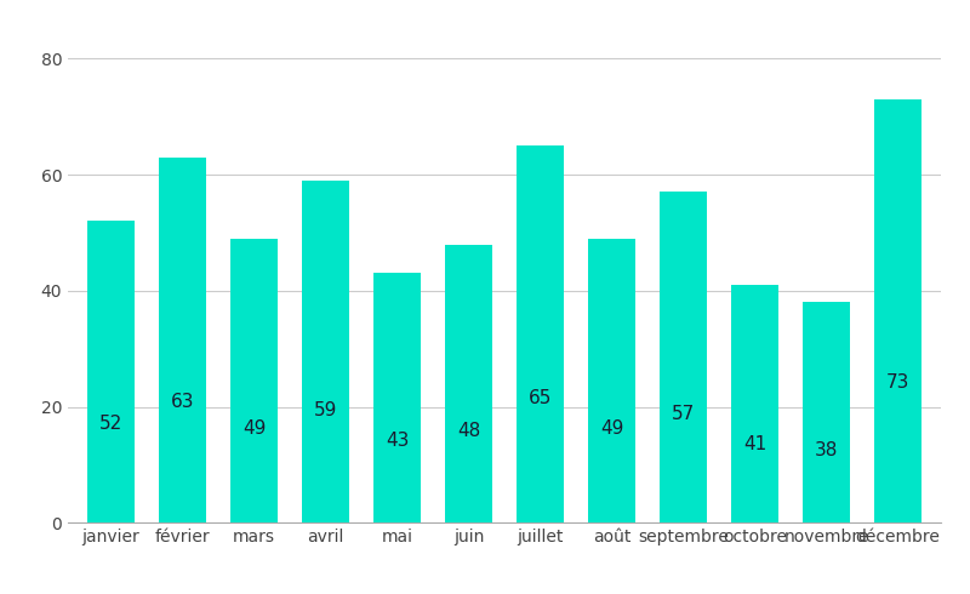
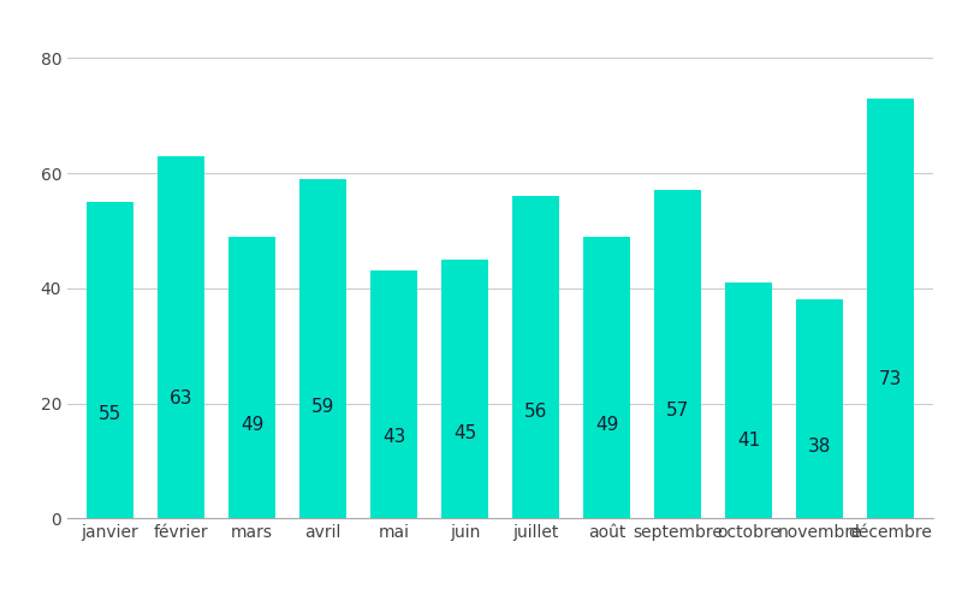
janvier: 52 -> 55
juin: 48 -> 45
juillet: 65 -> 56
